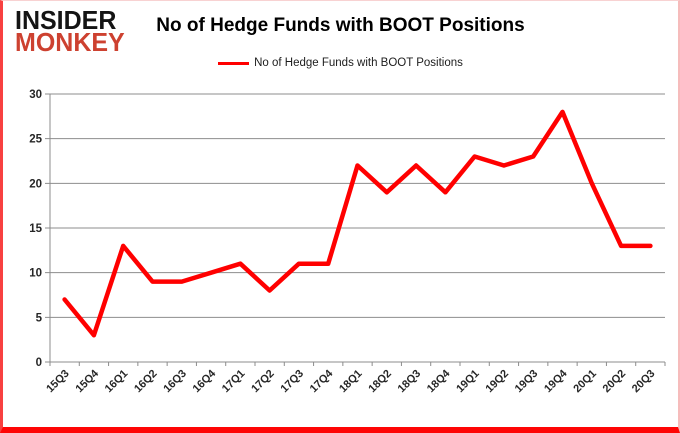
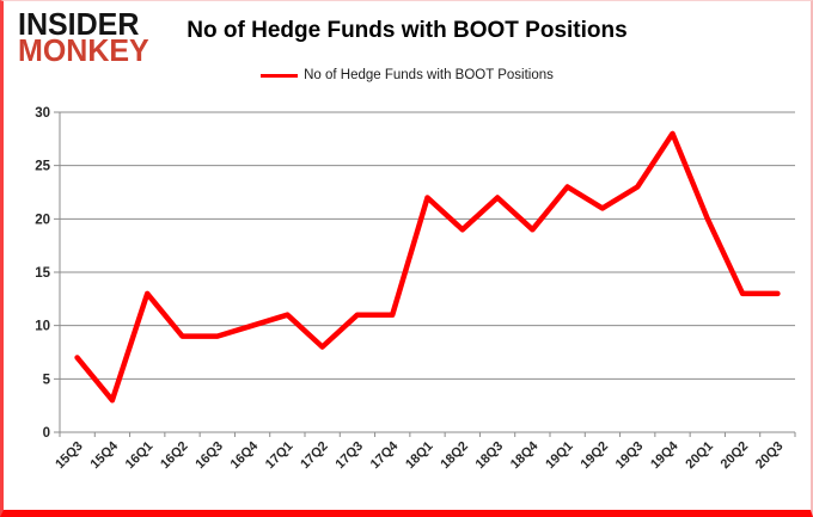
19Q2: 22 -> 21
